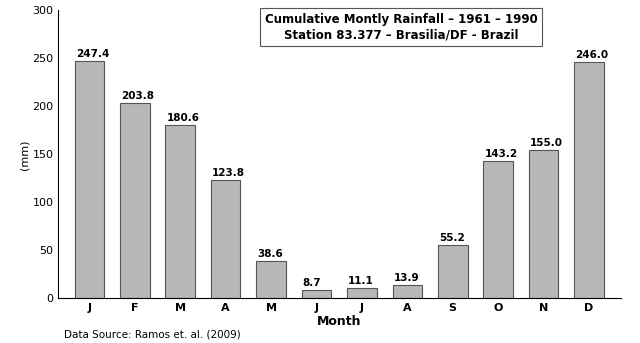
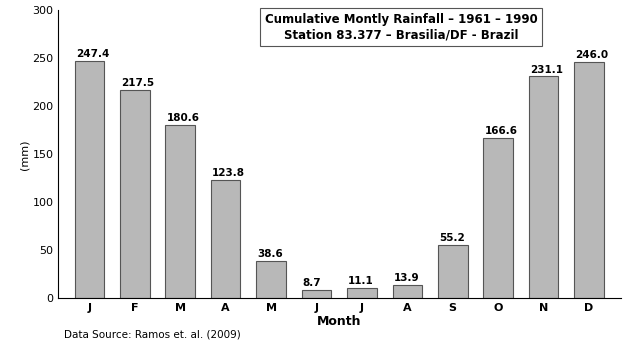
F: 203.8 -> 217.5
O: 143.2 -> 166.6
N: 155.0 -> 231.1
